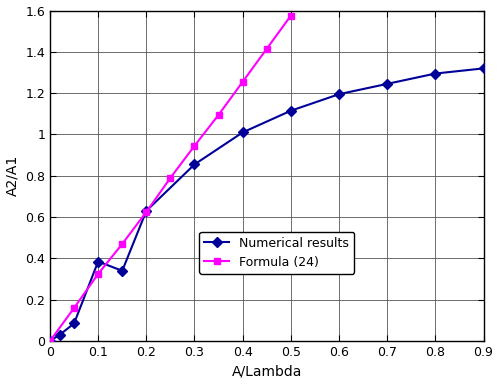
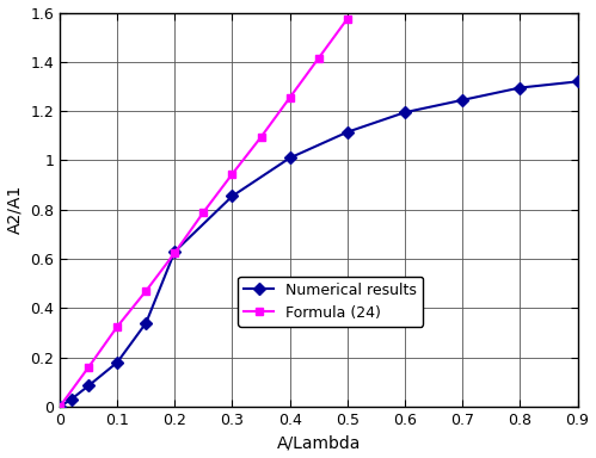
Numerical results/0.1: 0.385 -> 0.180
